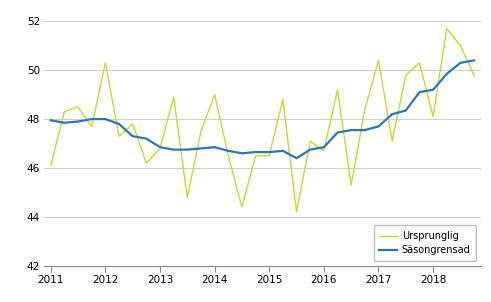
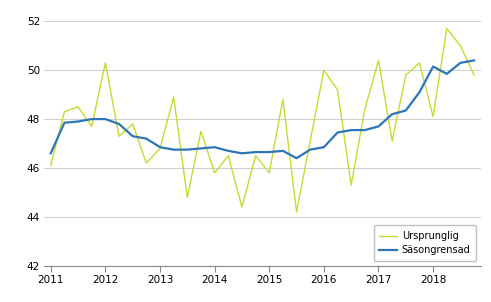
Säsongrensad/2011: 47.95 -> 46.60
Ursprunglig/2014: 49.0 -> 45.8
Ursprunglig/2015: 46.5 -> 45.8
Ursprunglig/2016: 46.7 -> 50.0
Säsongrensad/2018: 49.20 -> 50.15
